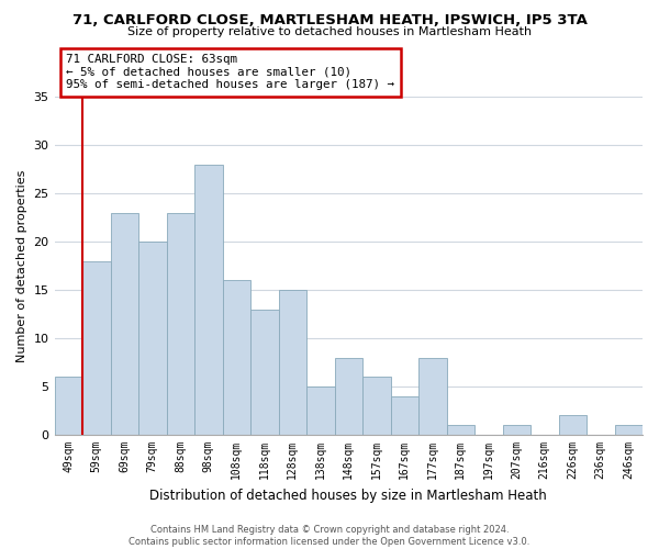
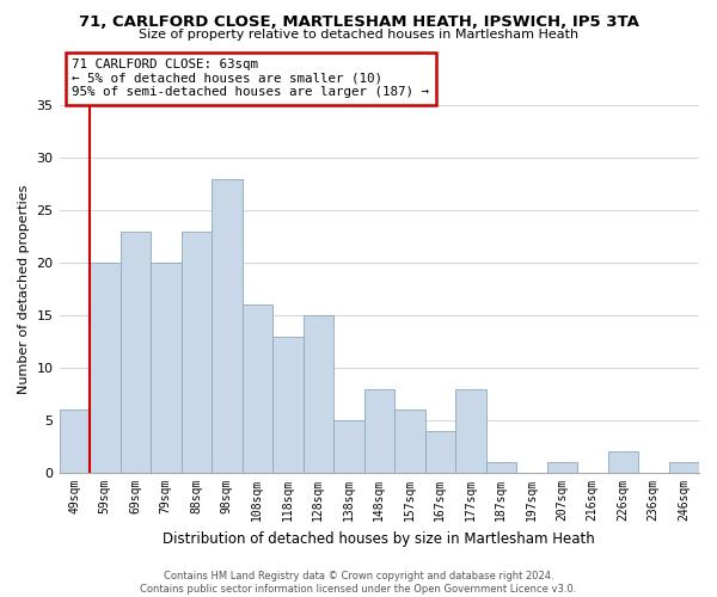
59sqm: 18 -> 20
